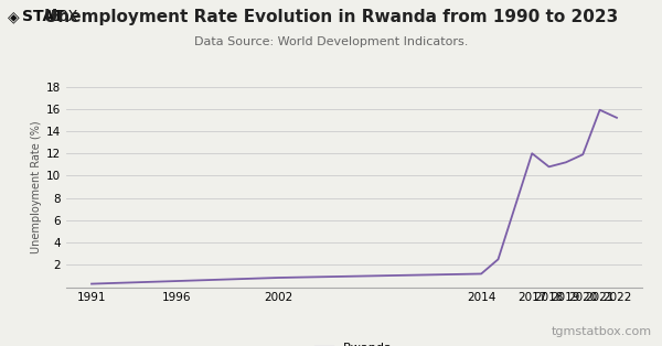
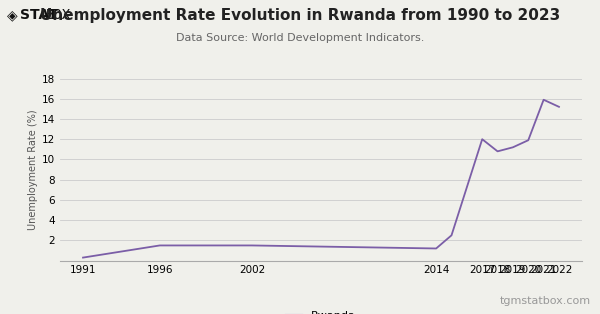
1996: 0.6 -> 1.5
2002: 0.8 -> 1.5
